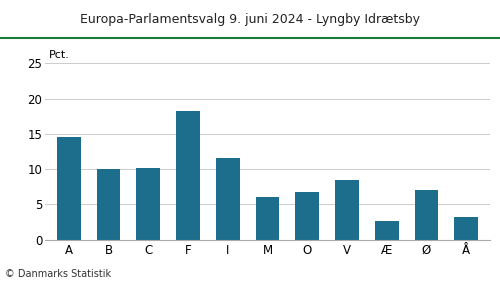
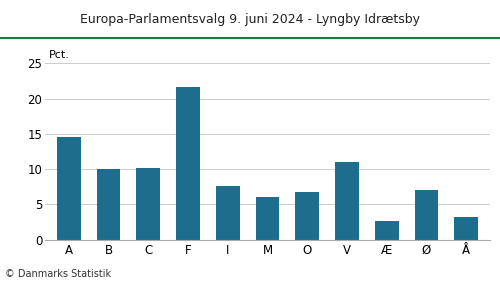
F: 18.2 -> 21.6
I: 11.6 -> 7.6
V: 8.4 -> 11.0
